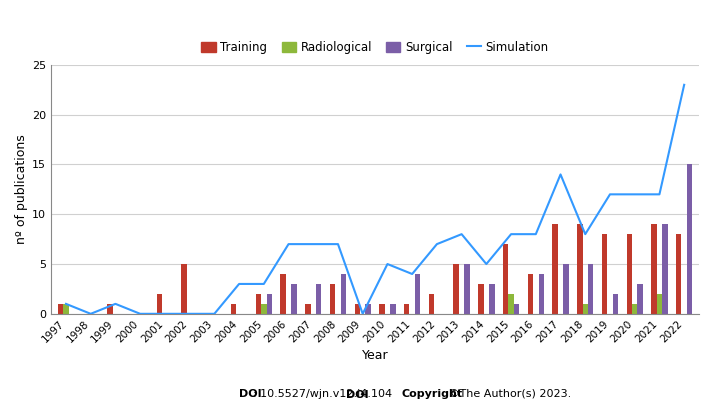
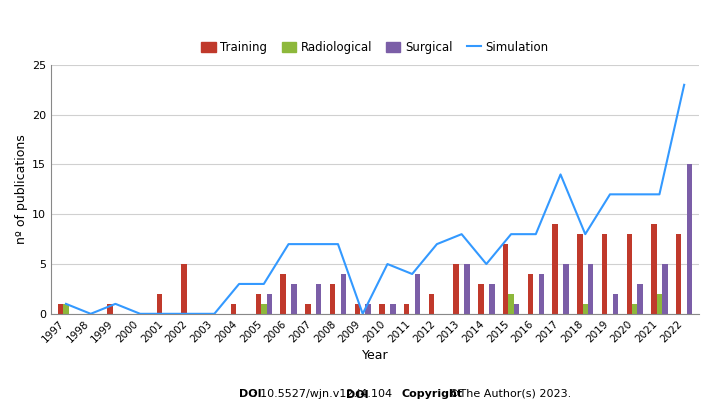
Training/2018: 9 -> 8
Surgical/2021: 9 -> 5
